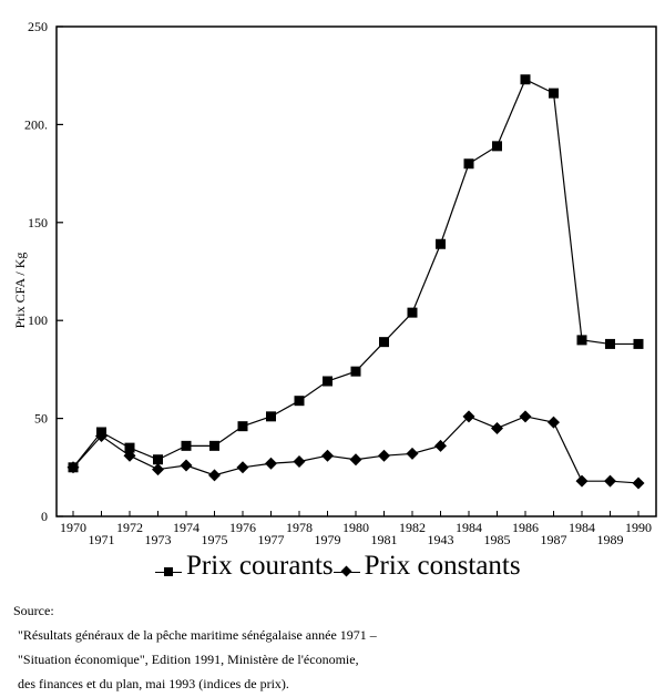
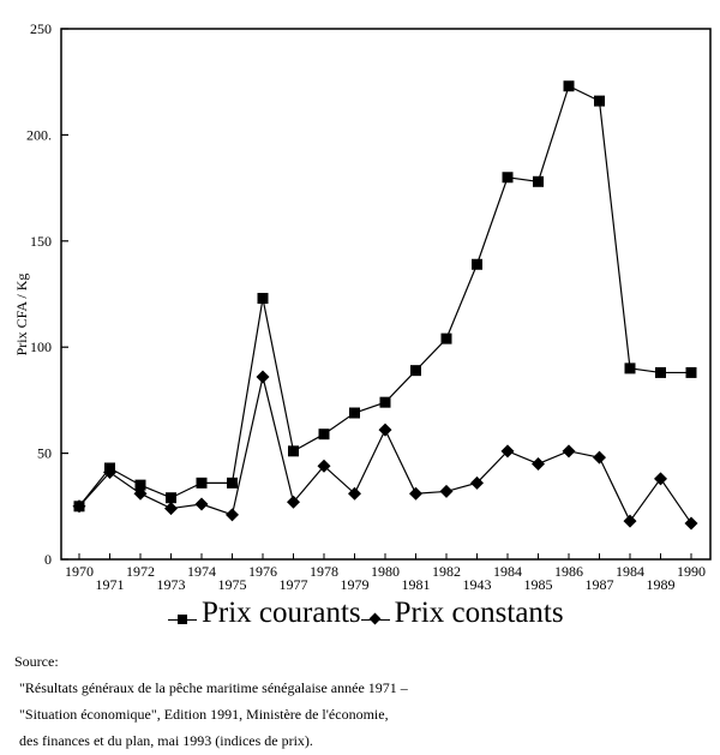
Prix courants/1976: 46 -> 123
Prix constants/1976: 25 -> 86
Prix constants/1978: 28 -> 44
Prix constants/1980: 29 -> 61
Prix courants/1985: 189 -> 178
Prix constants/1989: 18 -> 38
